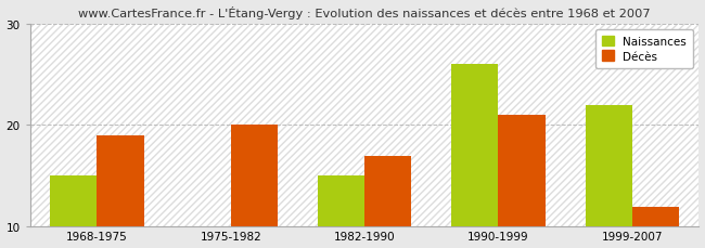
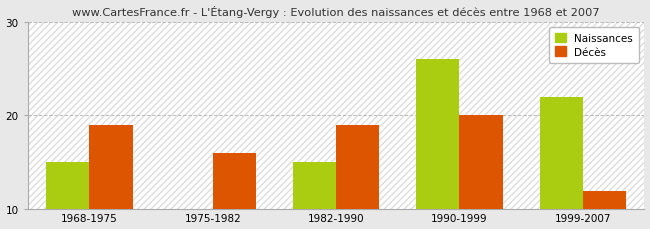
Décès/1975-1982: 20 -> 16
Décès/1982-1990: 17 -> 19
Décès/1990-1999: 21 -> 20
